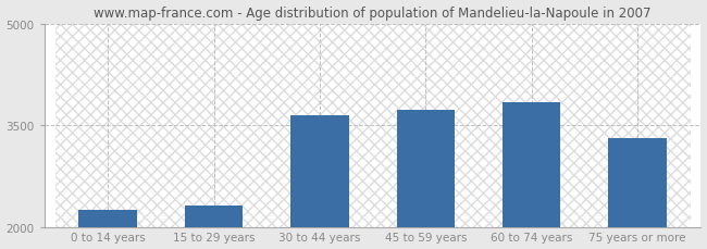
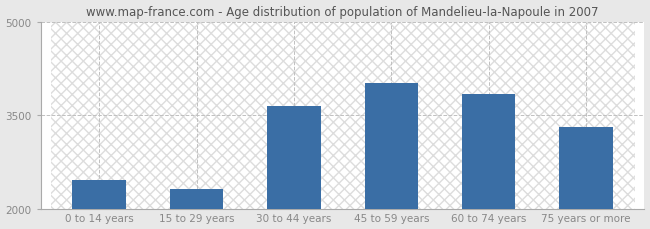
0 to 14 years: 2250 -> 2460
45 to 59 years: 3720 -> 4020
